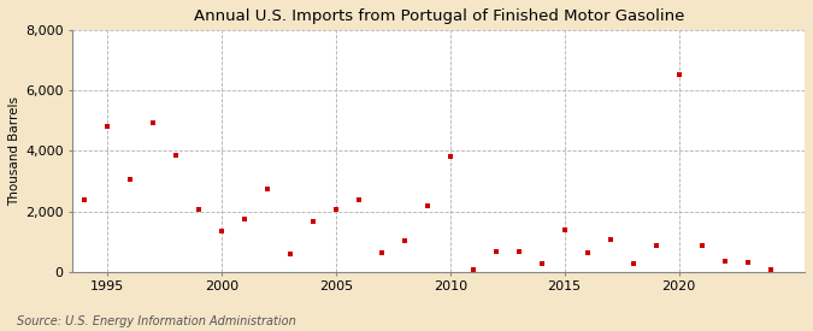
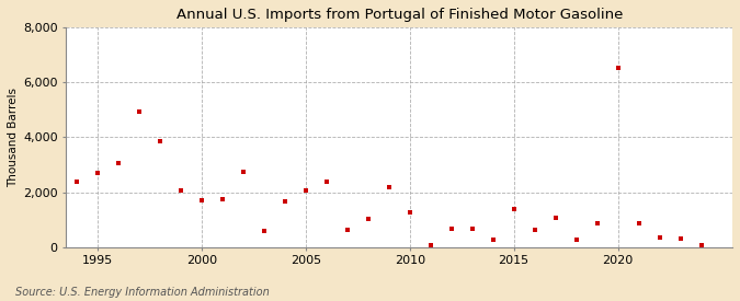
1995: 4,800 -> 2,700
2000: 1,350 -> 1,700
2010: 3,800 -> 1,280
